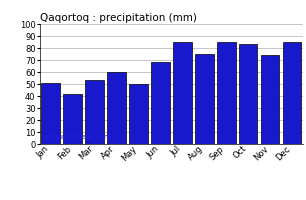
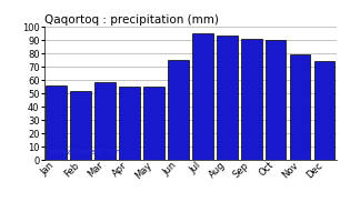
Jan: 51 -> 56
Feb: 42 -> 52
Mar: 53 -> 58
Apr: 60 -> 55
May: 50 -> 55
Jun: 68 -> 75
Jul: 85 -> 95
Aug: 75 -> 93
Sep: 85 -> 91
Oct: 83 -> 90
Nov: 74 -> 79
Dec: 85 -> 74
